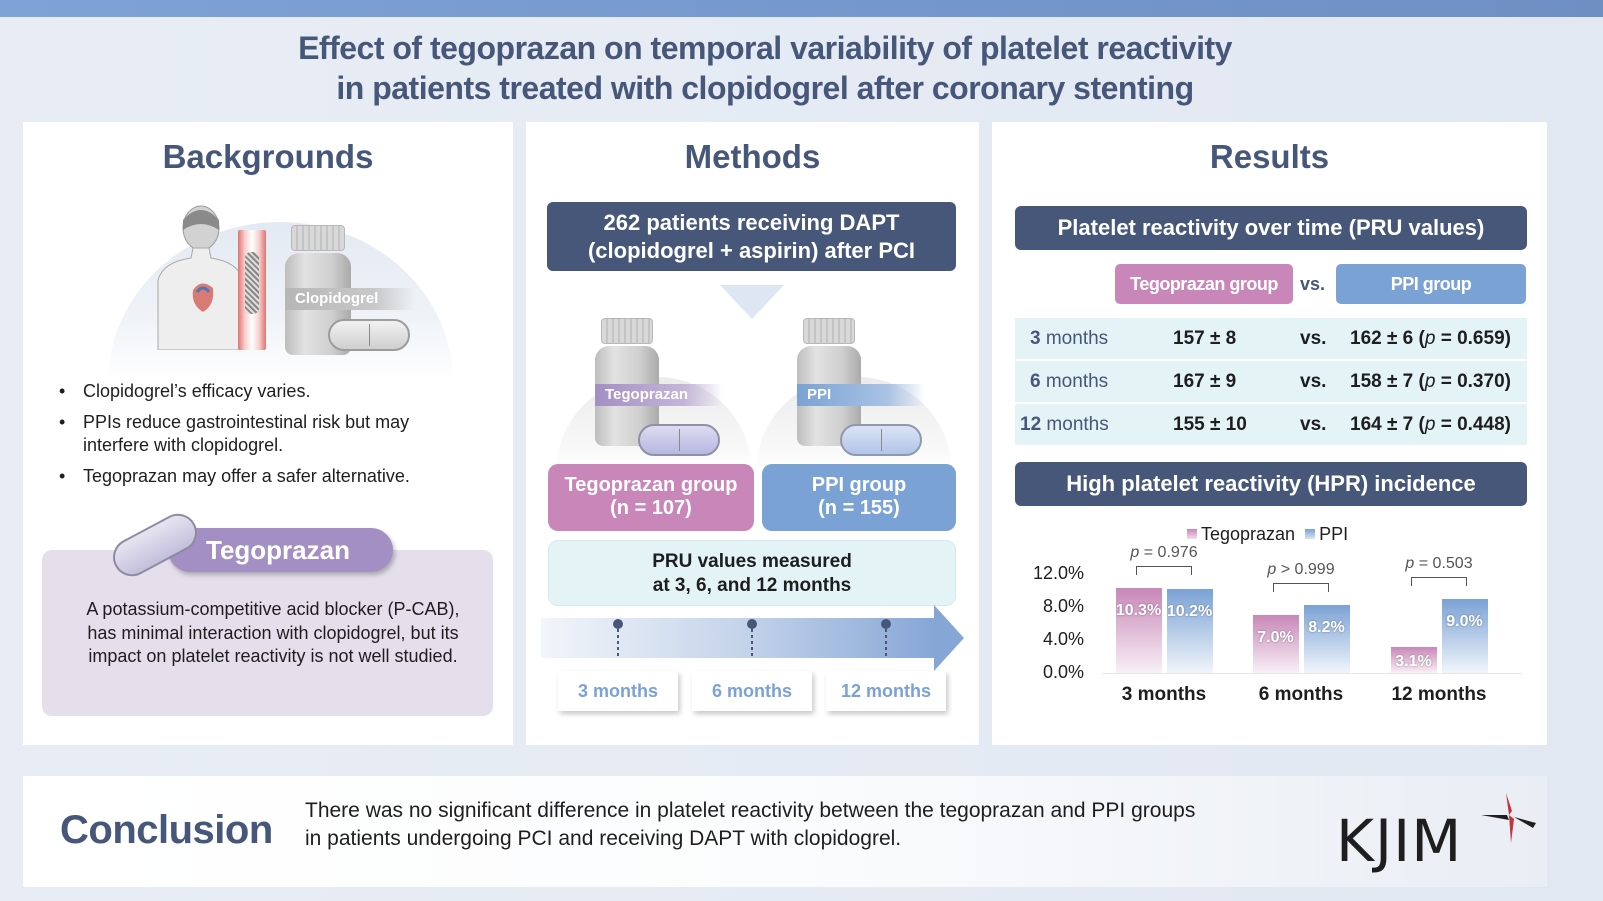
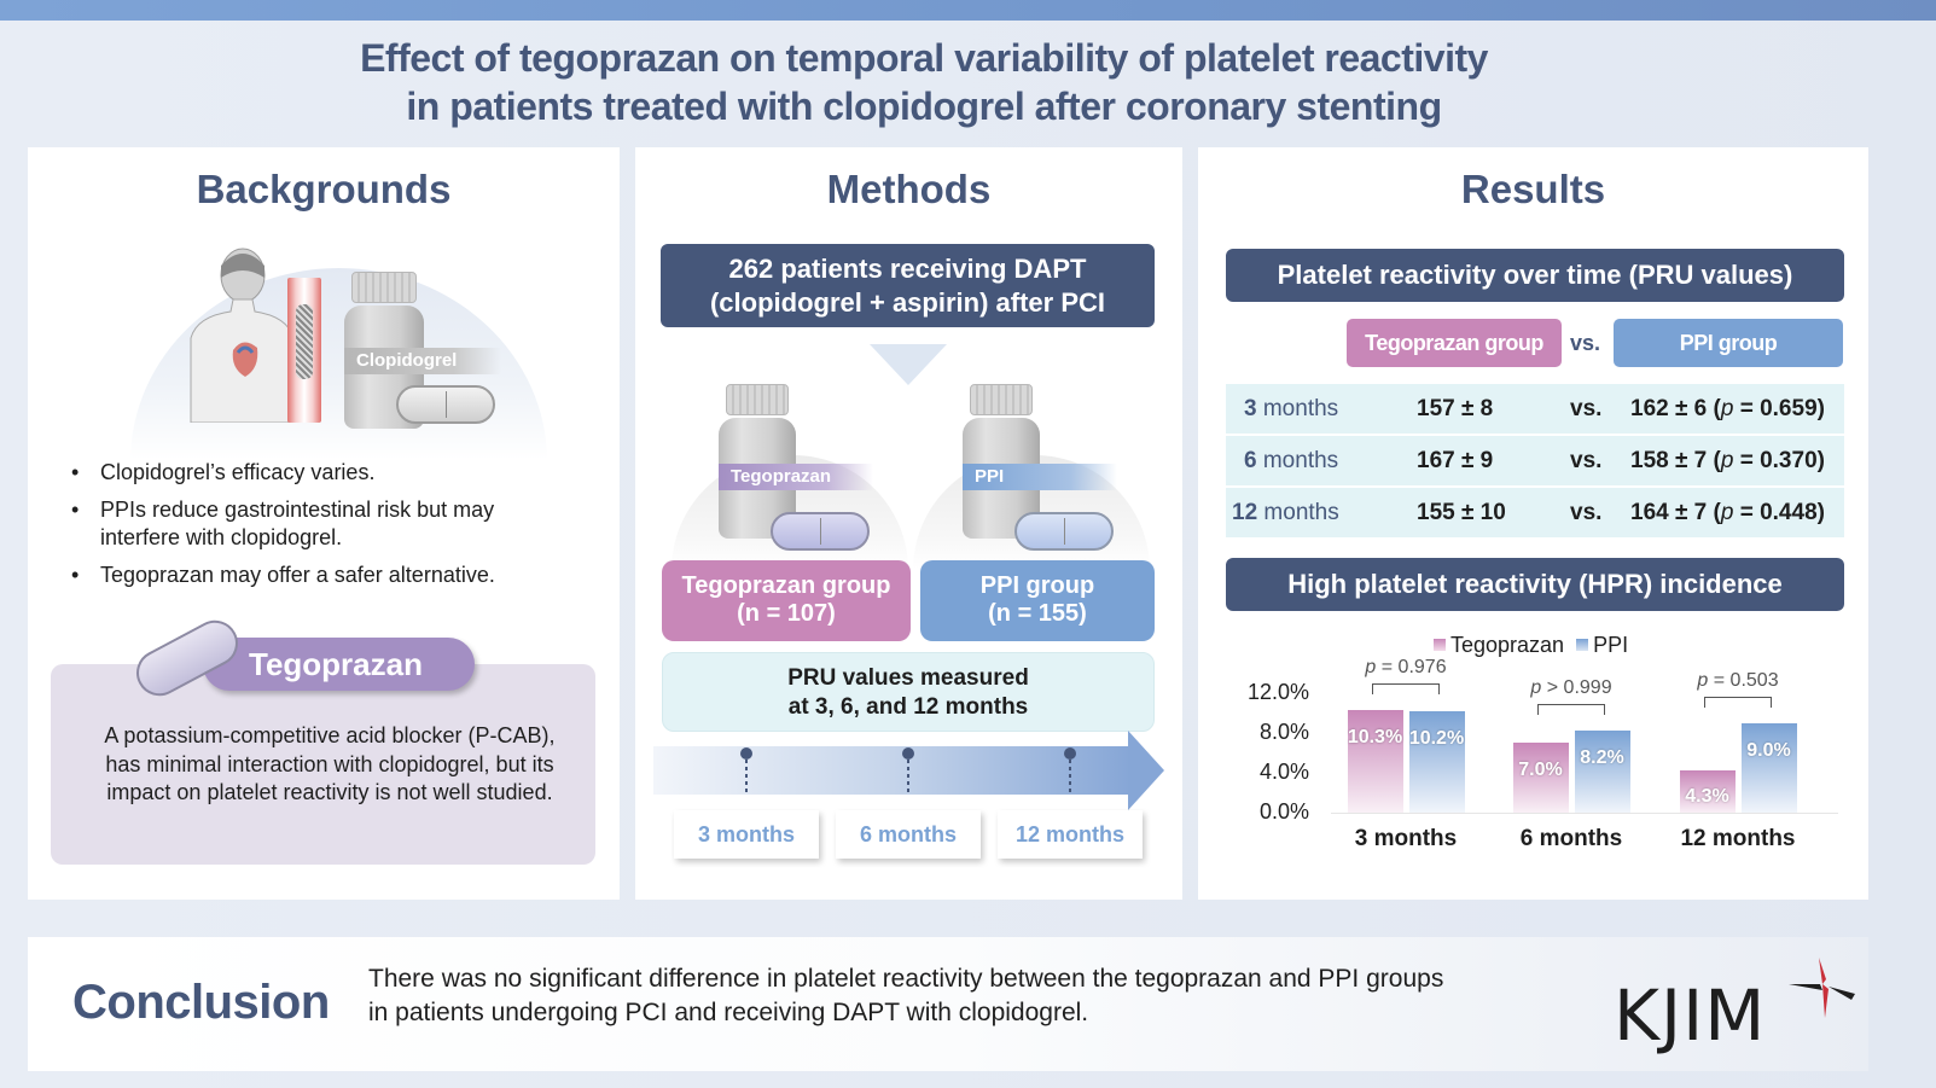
Tegoprazan/12 months: 3.1% -> 4.3%
